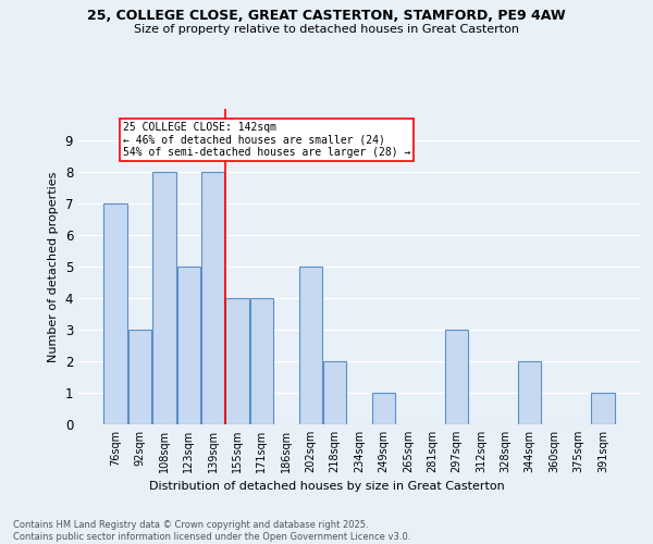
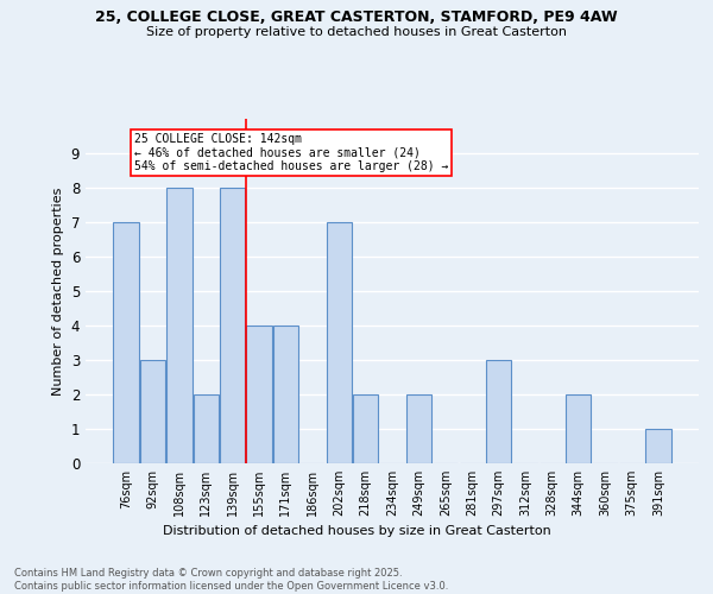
123sqm: 5 -> 2
202sqm: 5 -> 7
249sqm: 1 -> 2
